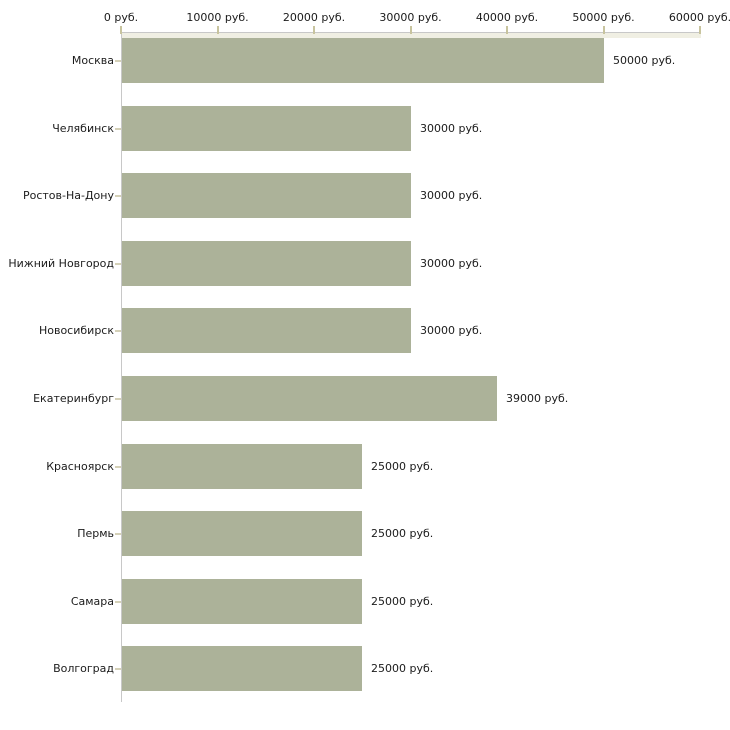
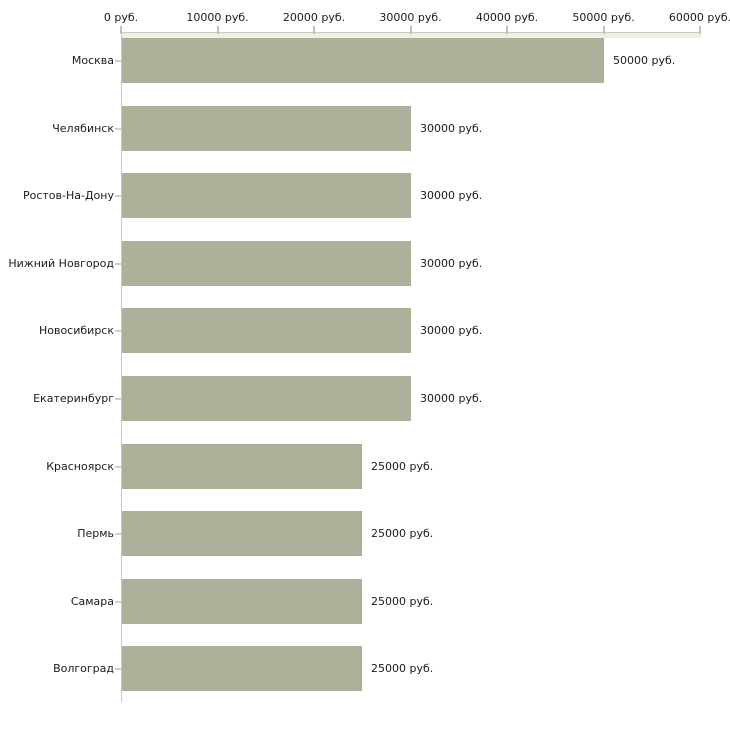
Екатеринбург: 39000 -> 30000
